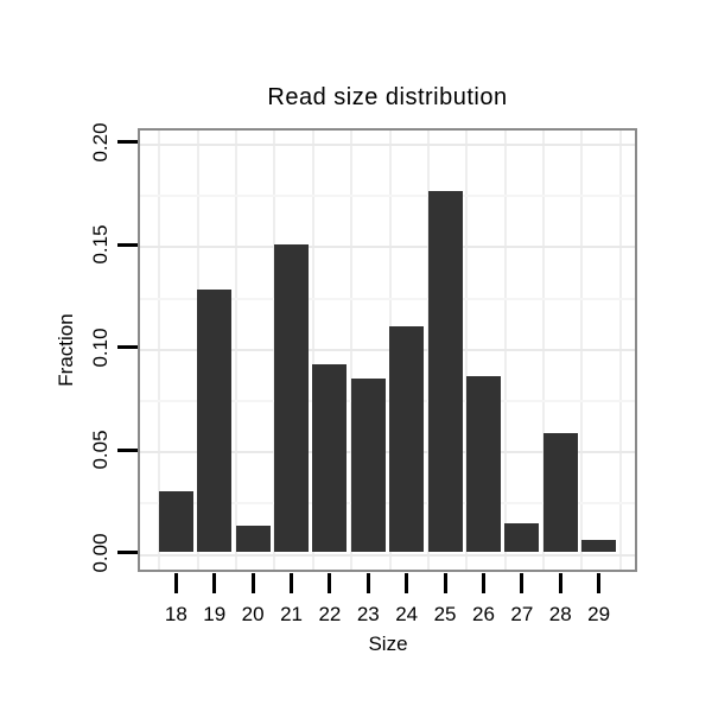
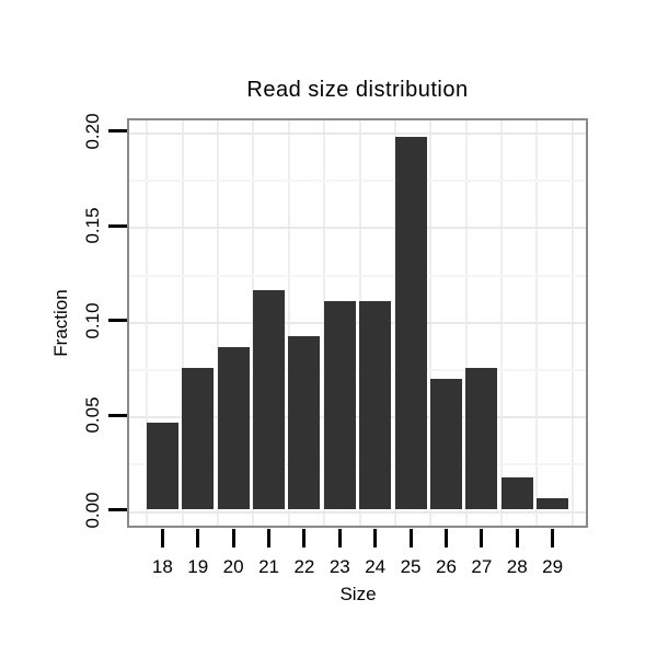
18: 0.030 -> 0.046
19: 0.128 -> 0.075
20: 0.013 -> 0.086
21: 0.150 -> 0.116
23: 0.085 -> 0.110
25: 0.176 -> 0.197
26: 0.086 -> 0.069
27: 0.014 -> 0.075
28: 0.058 -> 0.017
